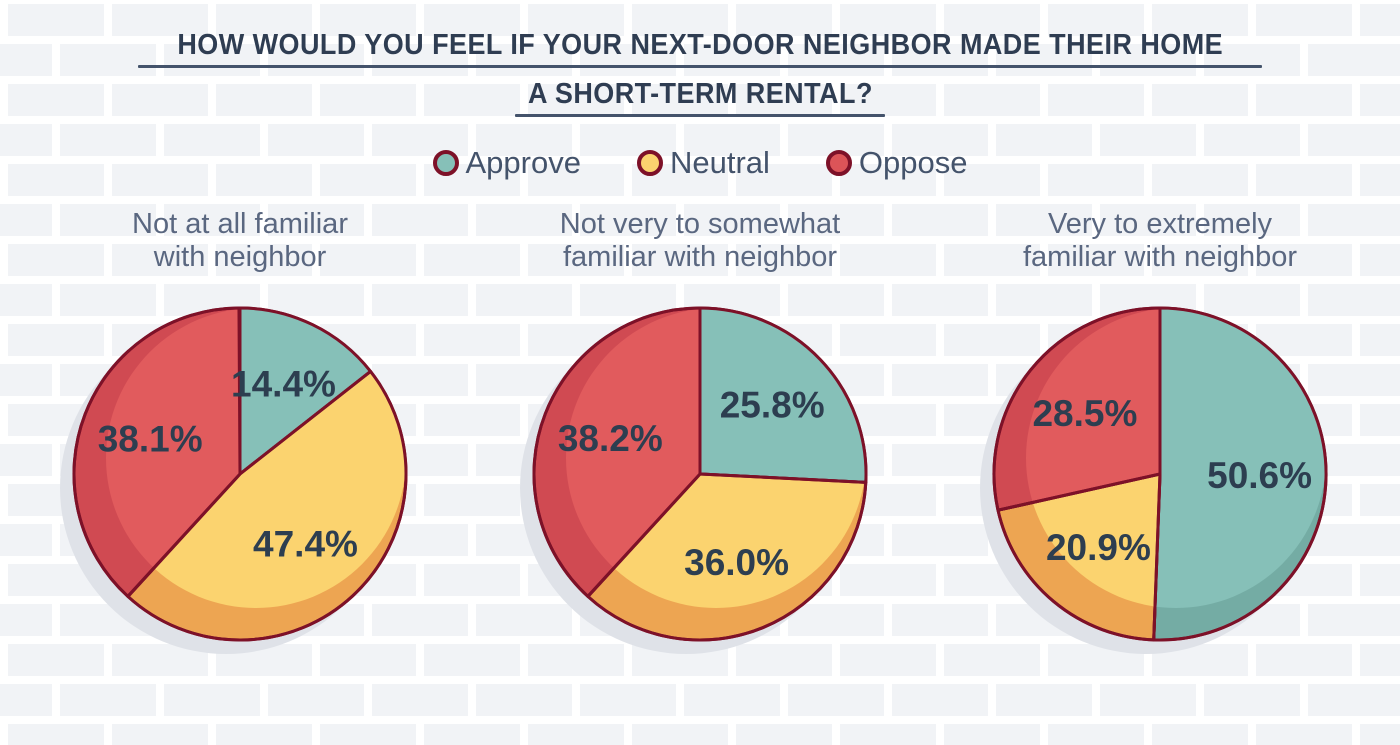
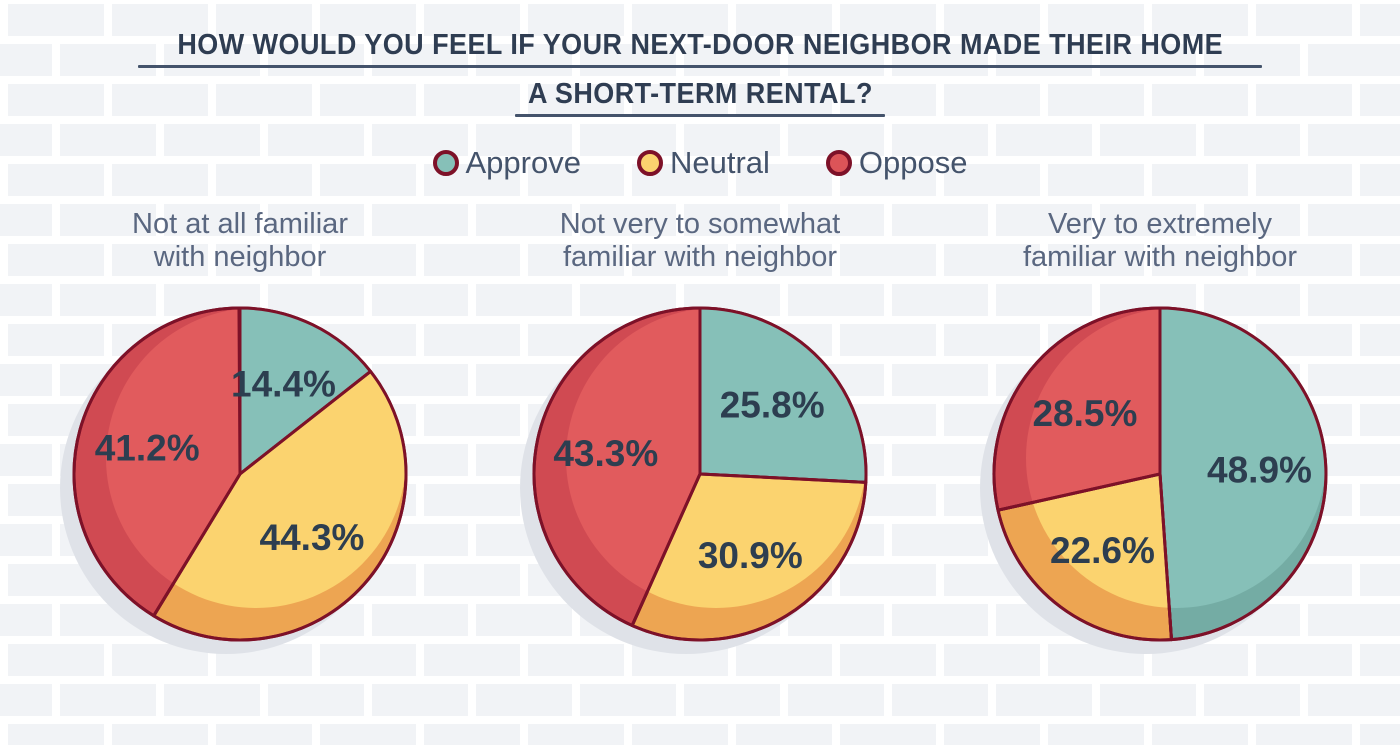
Not at all familiar with neighbor/Neutral: 47.4% -> 44.3%
Not at all familiar with neighbor/Oppose: 38.1% -> 41.2%
Not very to somewhat familiar with neighbor/Neutral: 36.0% -> 30.9%
Not very to somewhat familiar with neighbor/Oppose: 38.2% -> 43.3%
Very to extremely familiar with neighbor/Approve: 50.6% -> 48.9%
Very to extremely familiar with neighbor/Neutral: 20.9% -> 22.6%
